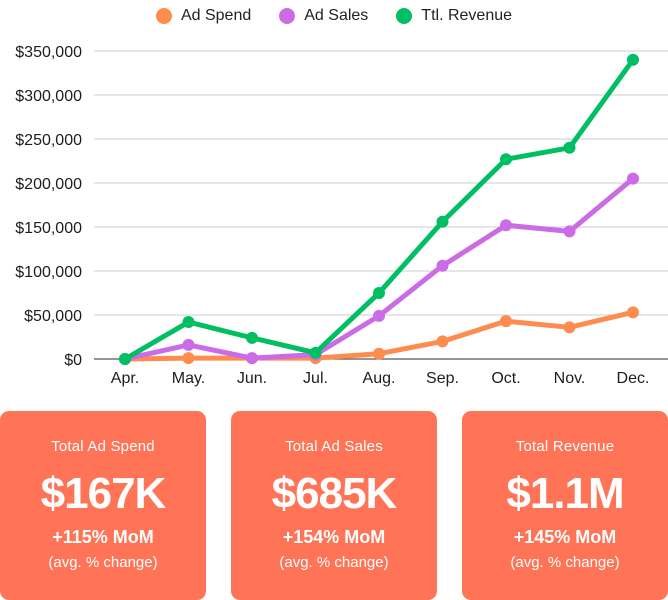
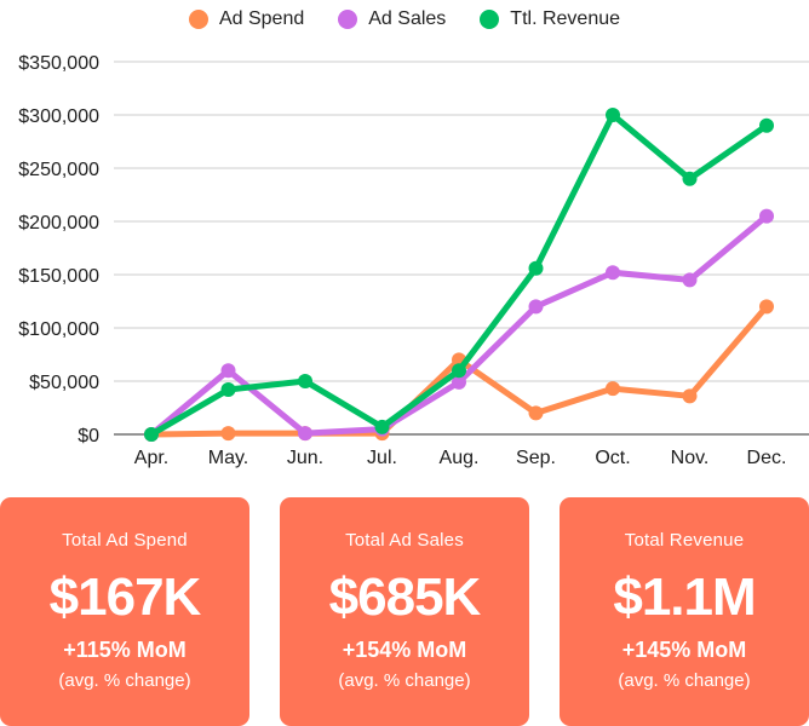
Ad Sales/May.: $20000 -> $60000
Ttl. Revenue/Jun.: $20000 -> $50000
Ad Spend/Aug.: $10000 -> $70000
Ttl. Revenue/Aug.: $80000 -> $60000
Ad Sales/Sep.: $110000 -> $120000
Ttl. Revenue/Oct.: $230000 -> $300000
Ad Spend/Dec.: $50000 -> $120000
Ttl. Revenue/Dec.: $340000 -> $290000
